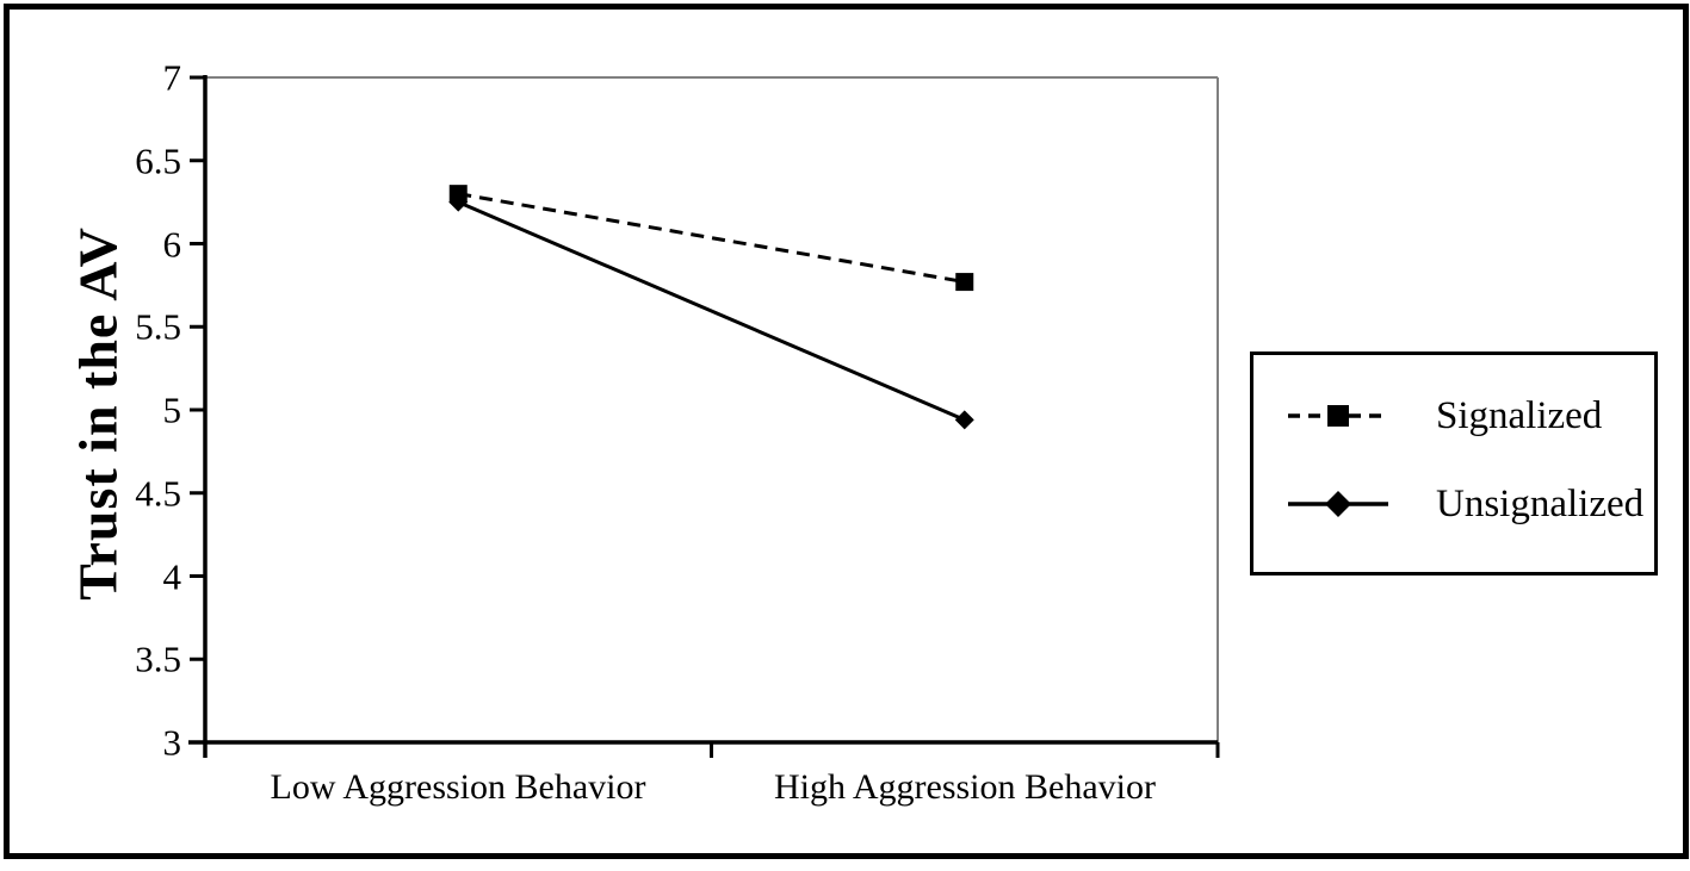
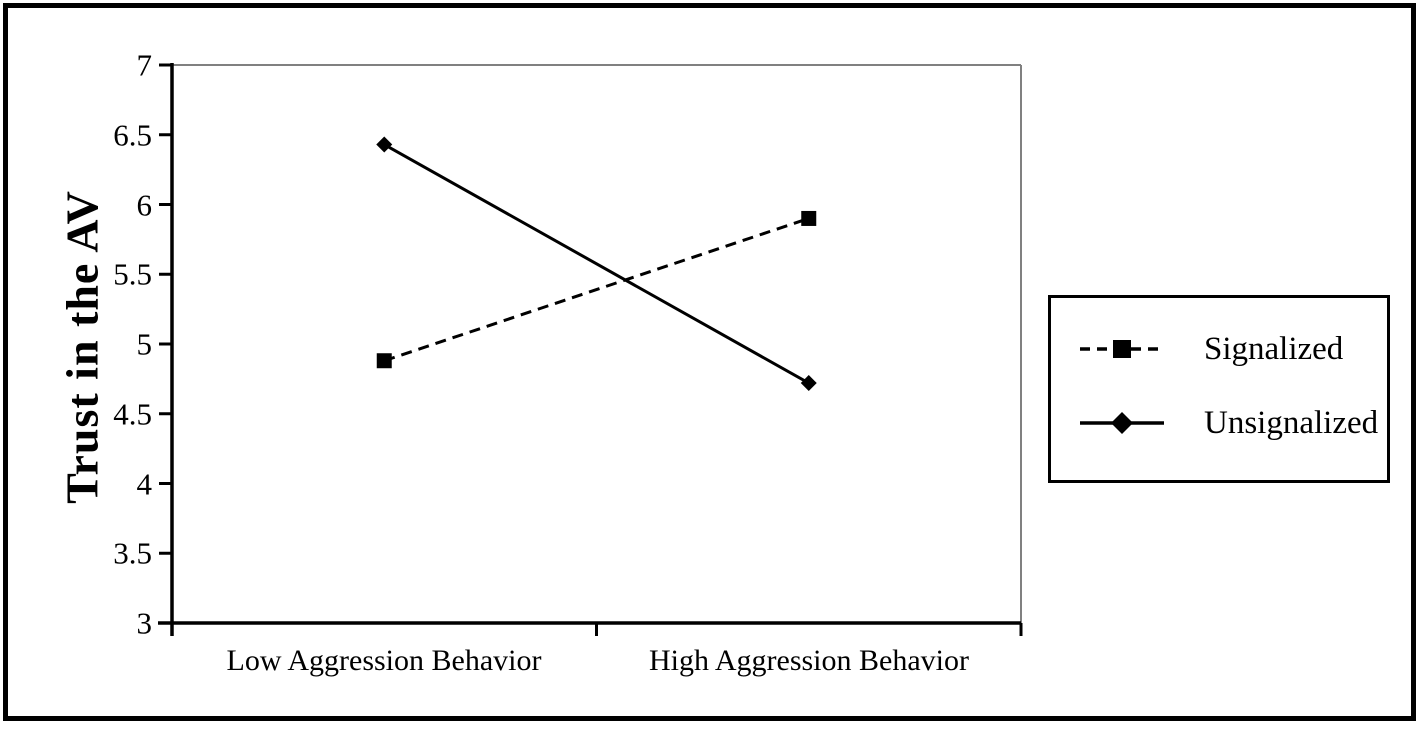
Signalized/Low Aggression Behavior: 6.30 -> 4.88
Unsignalized/Low Aggression Behavior: 6.25 -> 6.43
Signalized/High Aggression Behavior: 5.77 -> 5.90
Unsignalized/High Aggression Behavior: 4.94 -> 4.72
